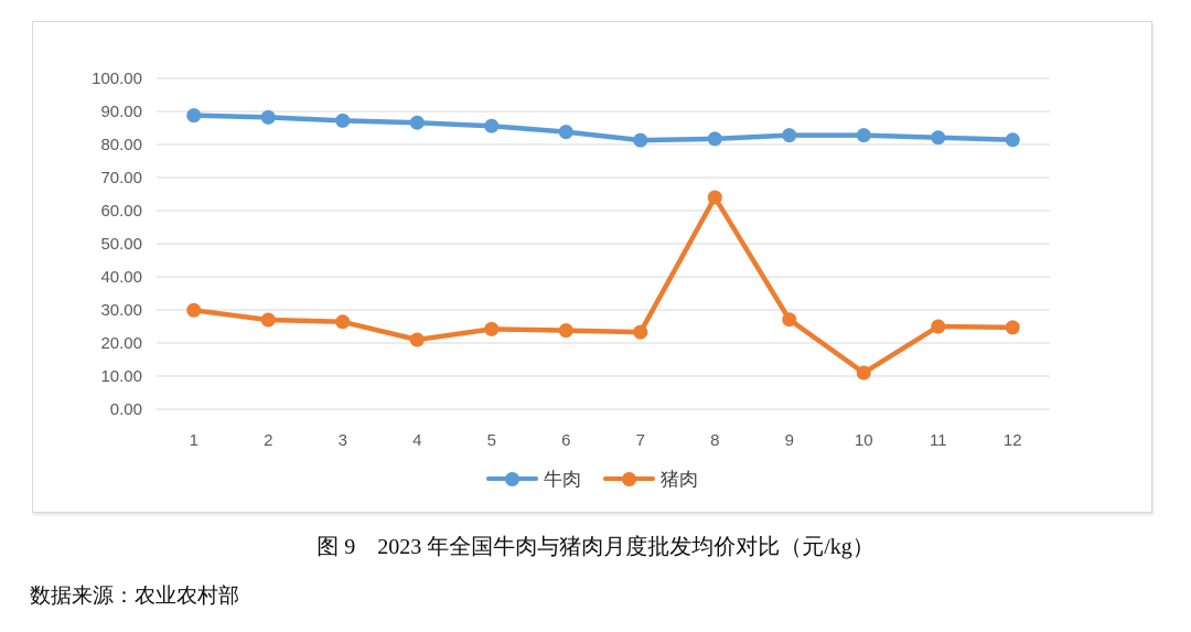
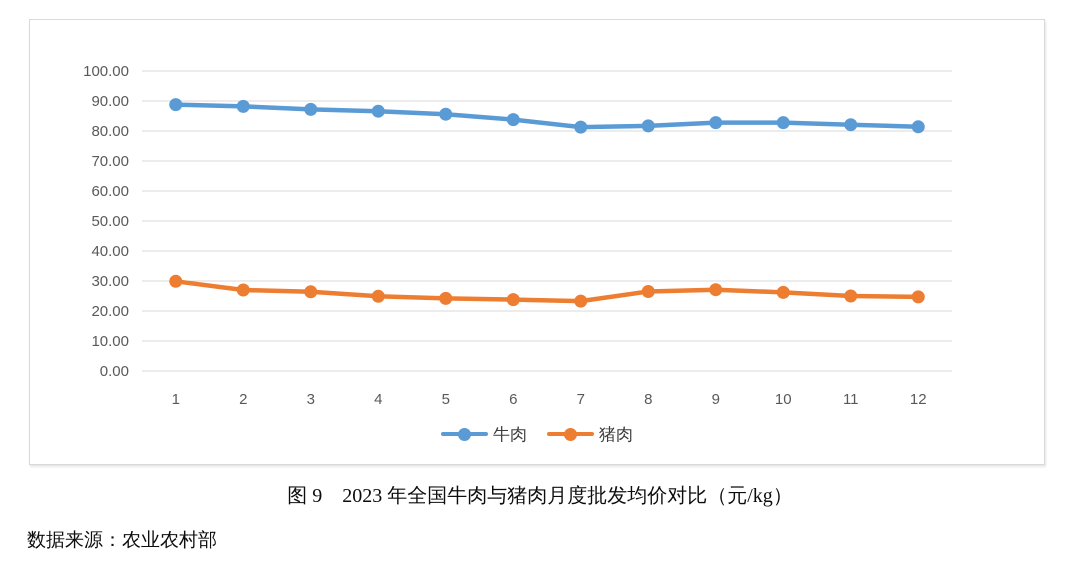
猪肉/4: 21 -> 25
猪肉/8: 64 -> 26
猪肉/10: 11 -> 26
